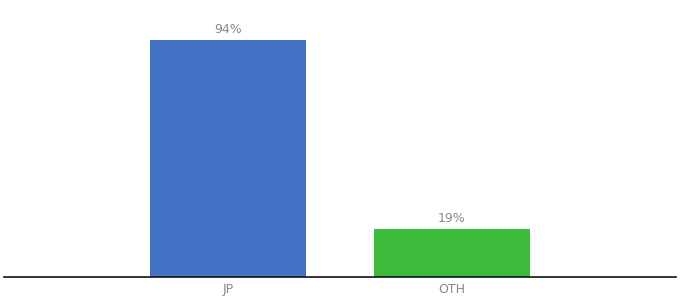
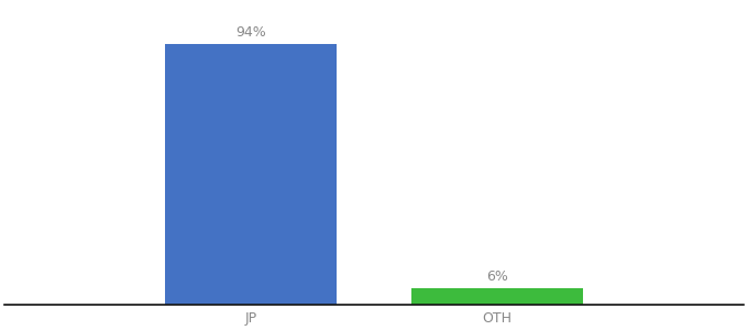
OTH: 19% -> 6%
